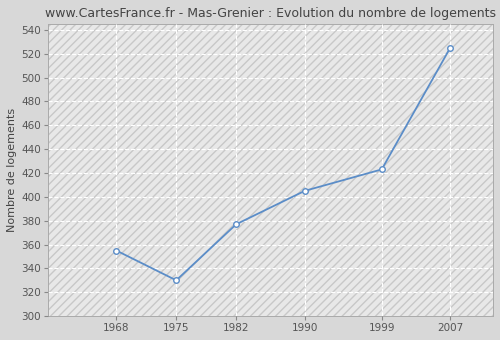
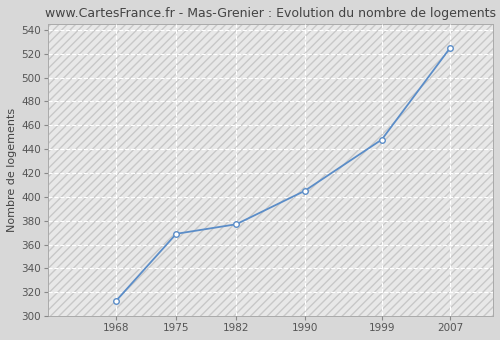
1968: 355 -> 313
1975: 330 -> 369
1999: 423 -> 448
